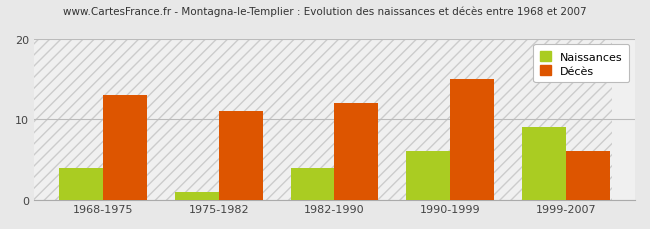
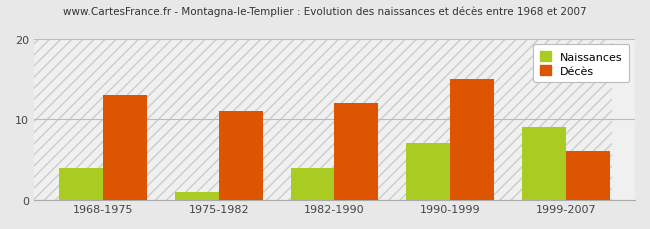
Naissances/1990-1999: 6 -> 7
